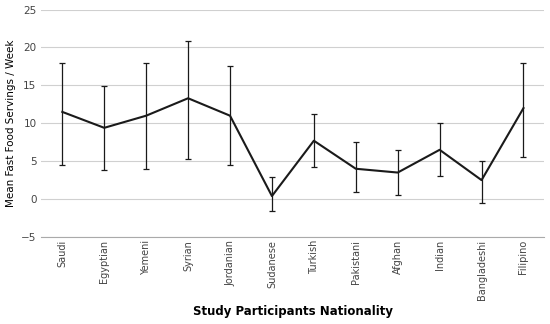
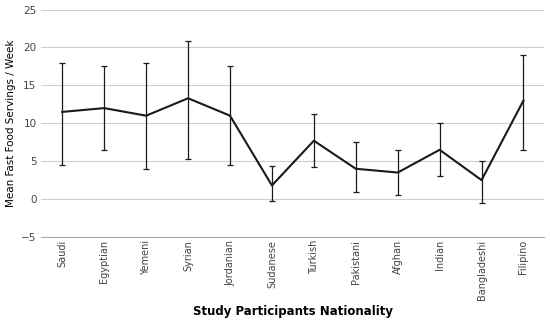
Egyptian: 9.4 -> 12.0
Sudanese: 0.4 -> 1.8
Filipino: 12.0 -> 13.0
